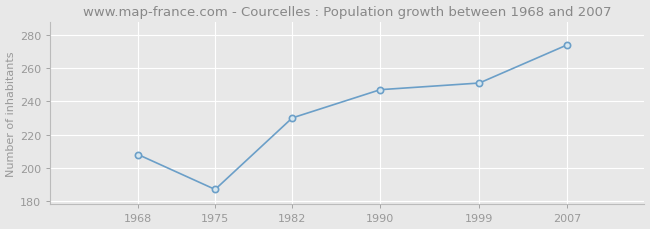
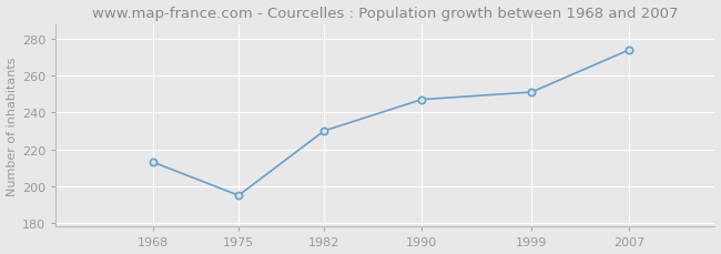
1968: 208 -> 213
1975: 187 -> 195
